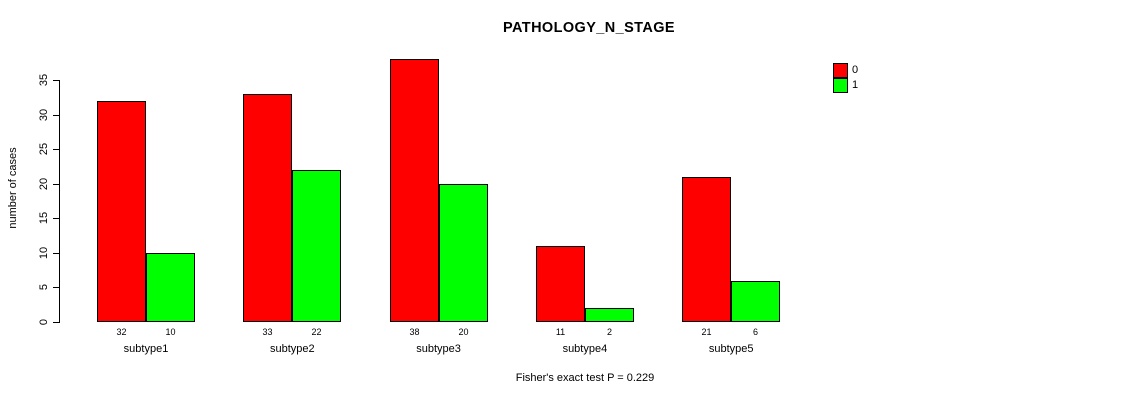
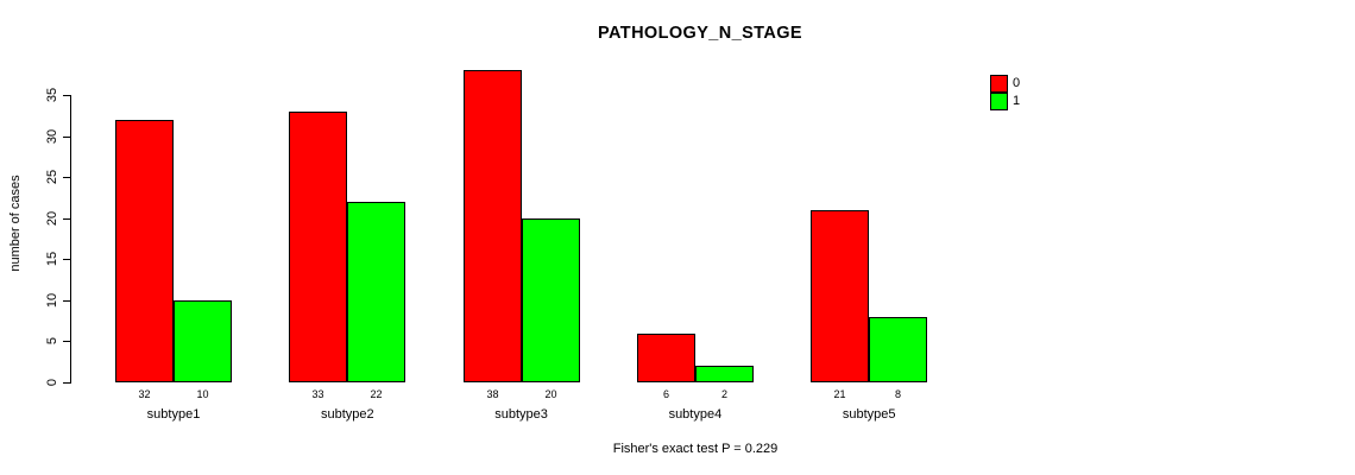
0/subtype4: 11 -> 6
1/subtype5: 6 -> 8
